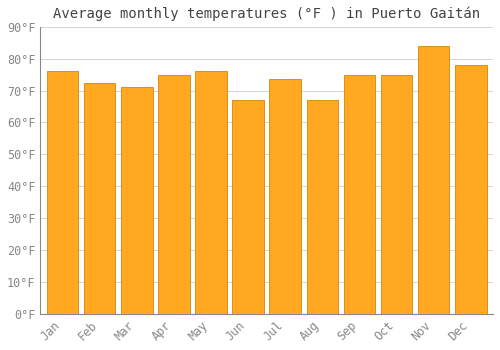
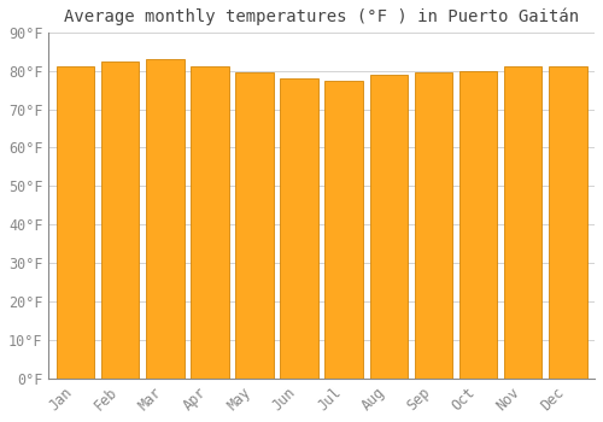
Jan: 76.0°F -> 81.0°F
Feb: 72.5°F -> 82.5°F
Mar: 71.0°F -> 83.0°F
Apr: 75.0°F -> 81.0°F
May: 76.0°F -> 79.5°F
Jun: 67.0°F -> 78.0°F
Jul: 73.5°F -> 77.5°F
Aug: 67.0°F -> 79.0°F
Sep: 75.0°F -> 79.5°F
Oct: 75.0°F -> 80.0°F
Nov: 84.0°F -> 81.0°F
Dec: 78.0°F -> 81.0°F
